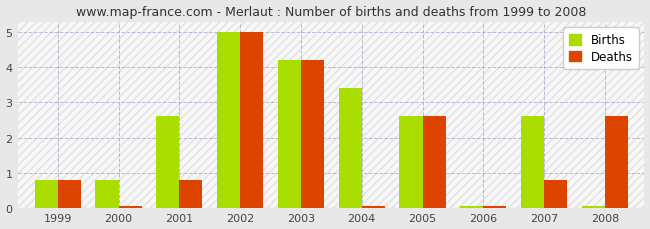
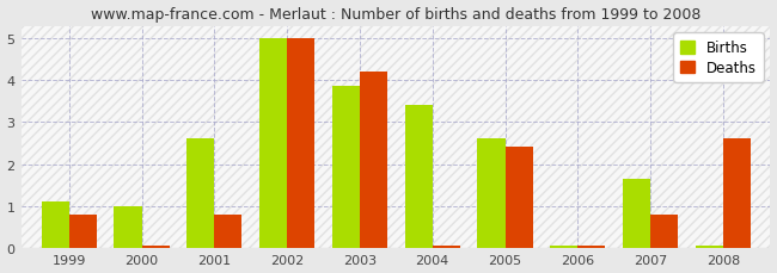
Births/1999: 0.80 -> 1.10
Births/2000: 0.80 -> 1.00
Births/2003: 4.20 -> 3.85
Deaths/2005: 2.60 -> 2.40
Births/2007: 2.60 -> 1.65
